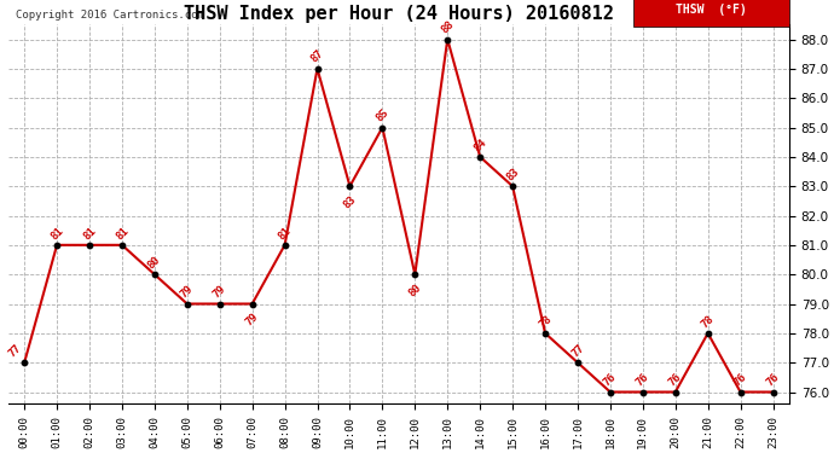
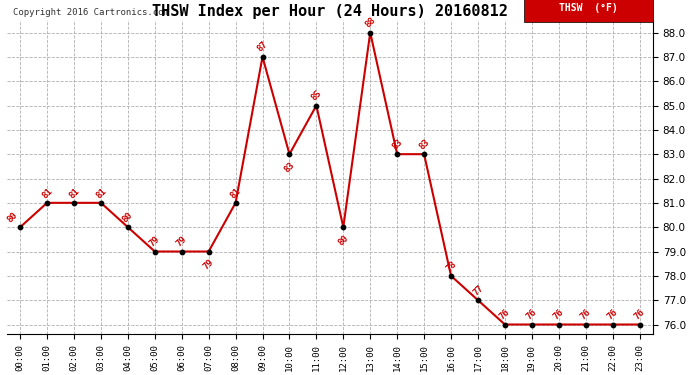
00:00: 77 -> 80
14:00: 84 -> 83
21:00: 78 -> 76
